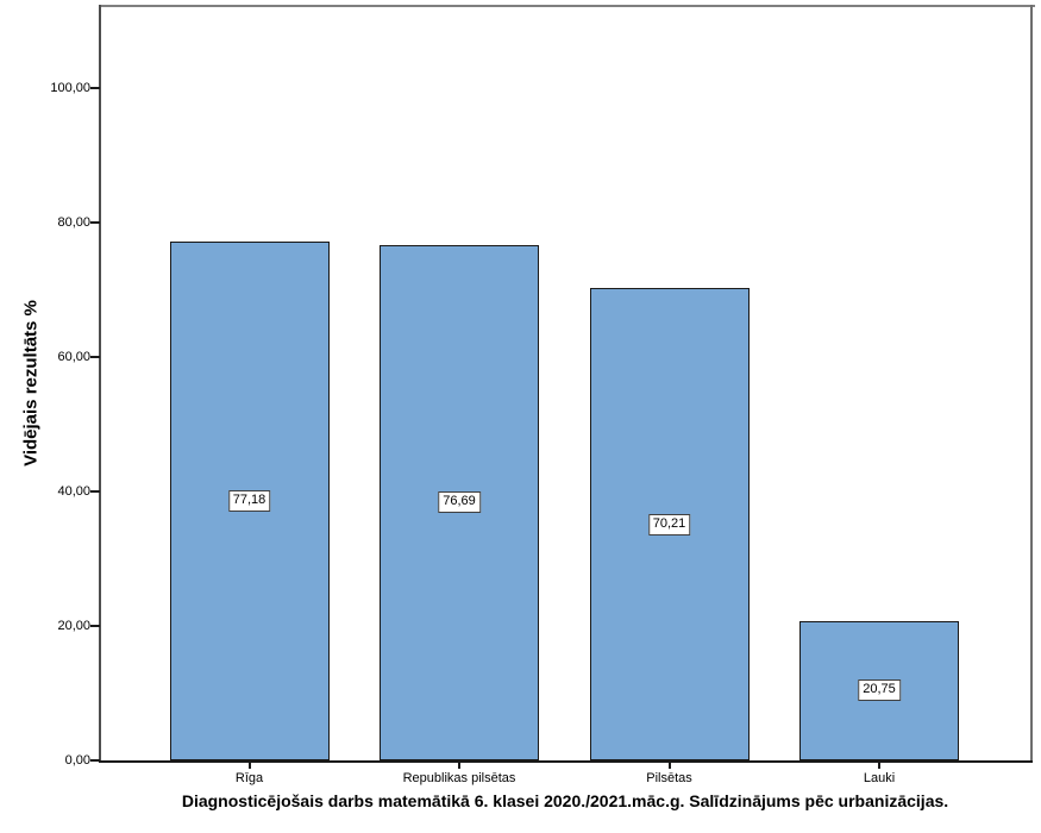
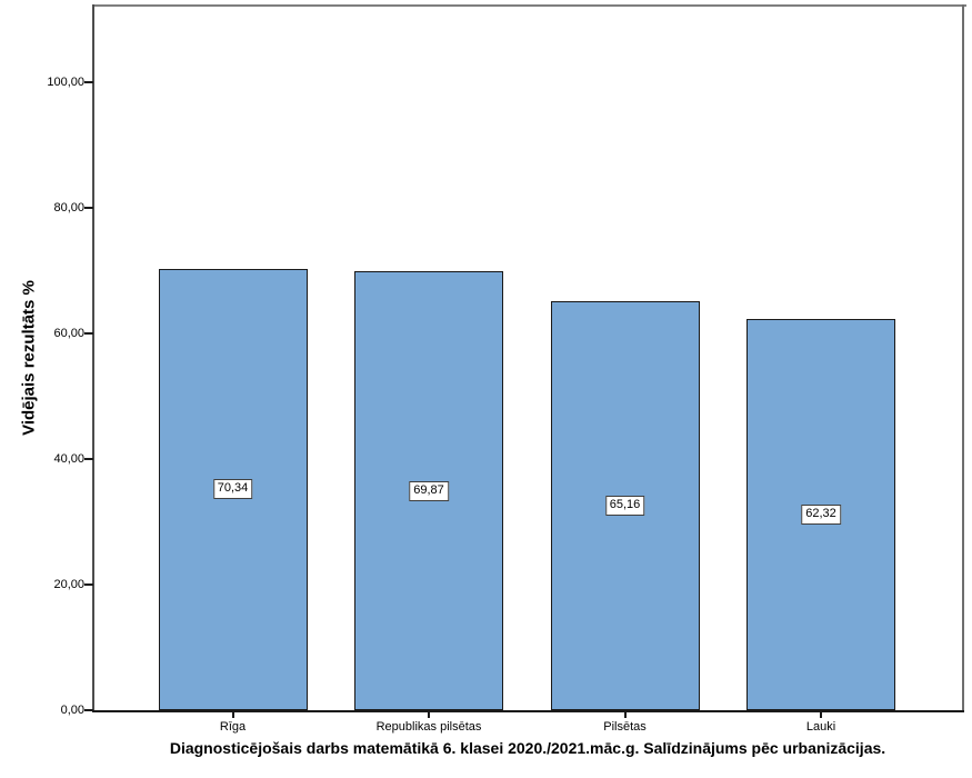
Rīga: 77,18 -> 70,34
Republikas pilsētas: 76,69 -> 69,87
Pilsētas: 70,21 -> 65,16
Lauki: 20,75 -> 62,32
